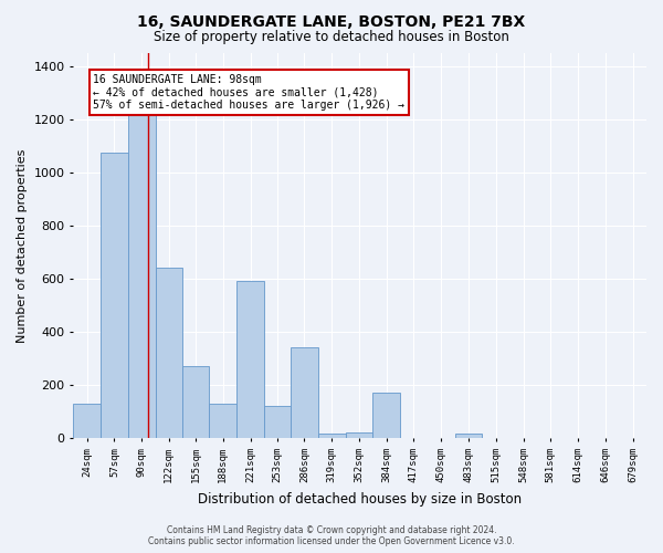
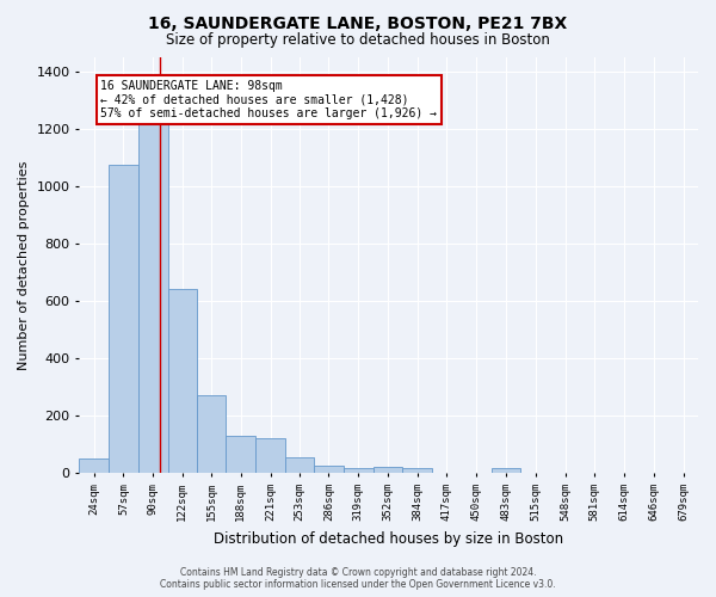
24sqm: 130 -> 50
221sqm: 590 -> 120
253sqm: 120 -> 55
286sqm: 340 -> 25
384sqm: 170 -> 18
